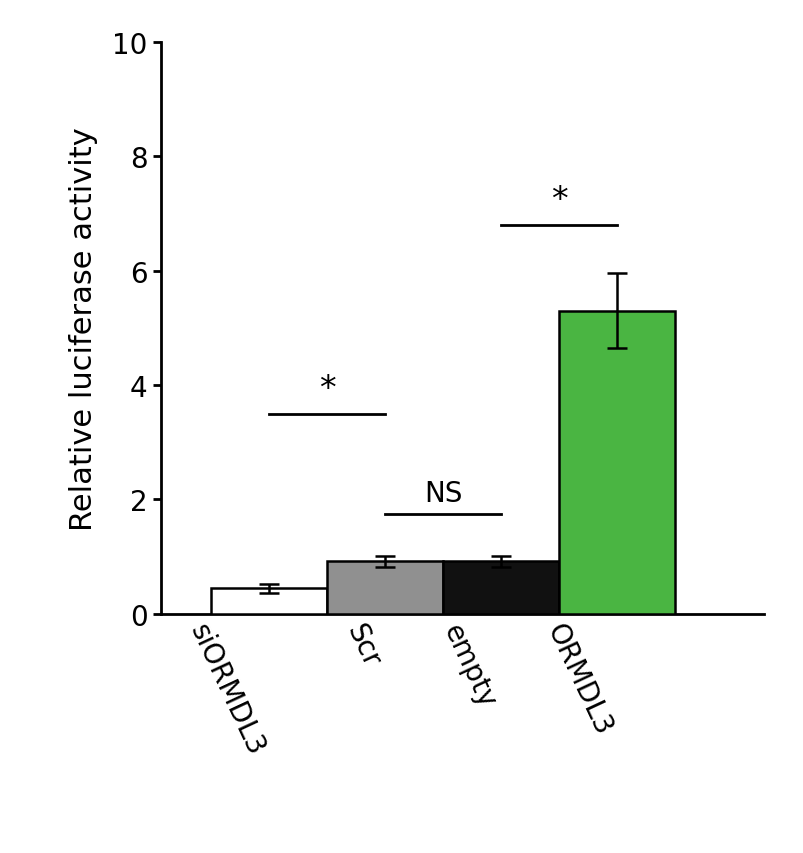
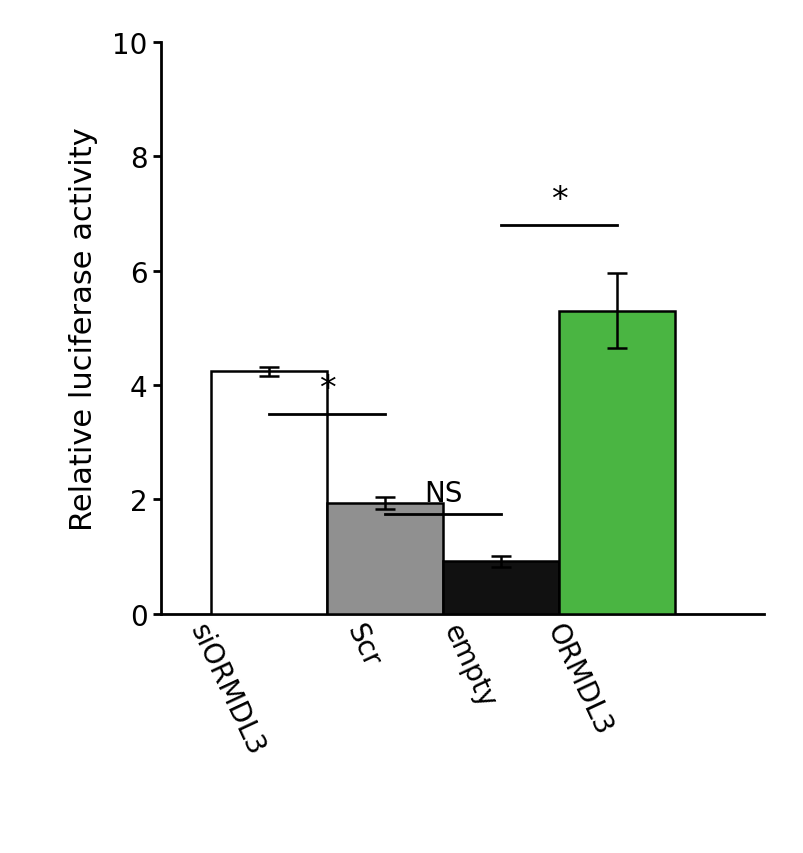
siORMDL3: 0.45 -> 4.24
Scr: 0.92 -> 1.94
